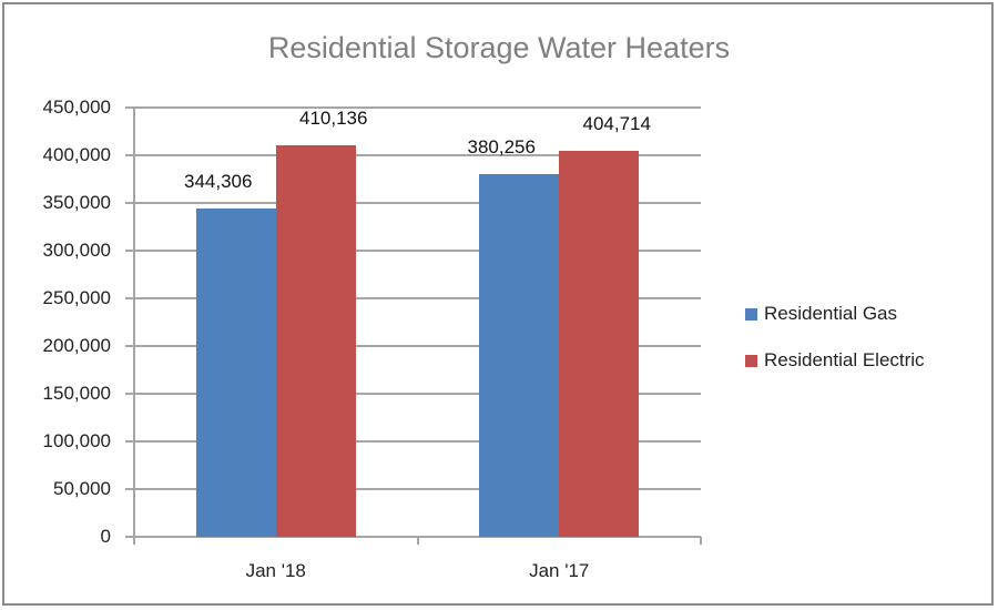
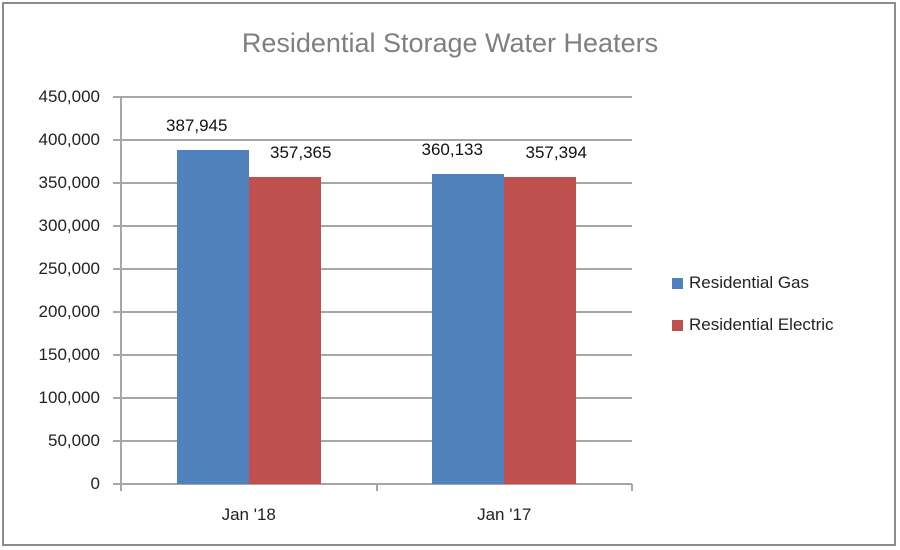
Residential Gas/Jan '18: 344,306 -> 387,945
Residential Electric/Jan '18: 410,136 -> 357,365
Residential Gas/Jan '17: 380,256 -> 360,133
Residential Electric/Jan '17: 404,714 -> 357,394
